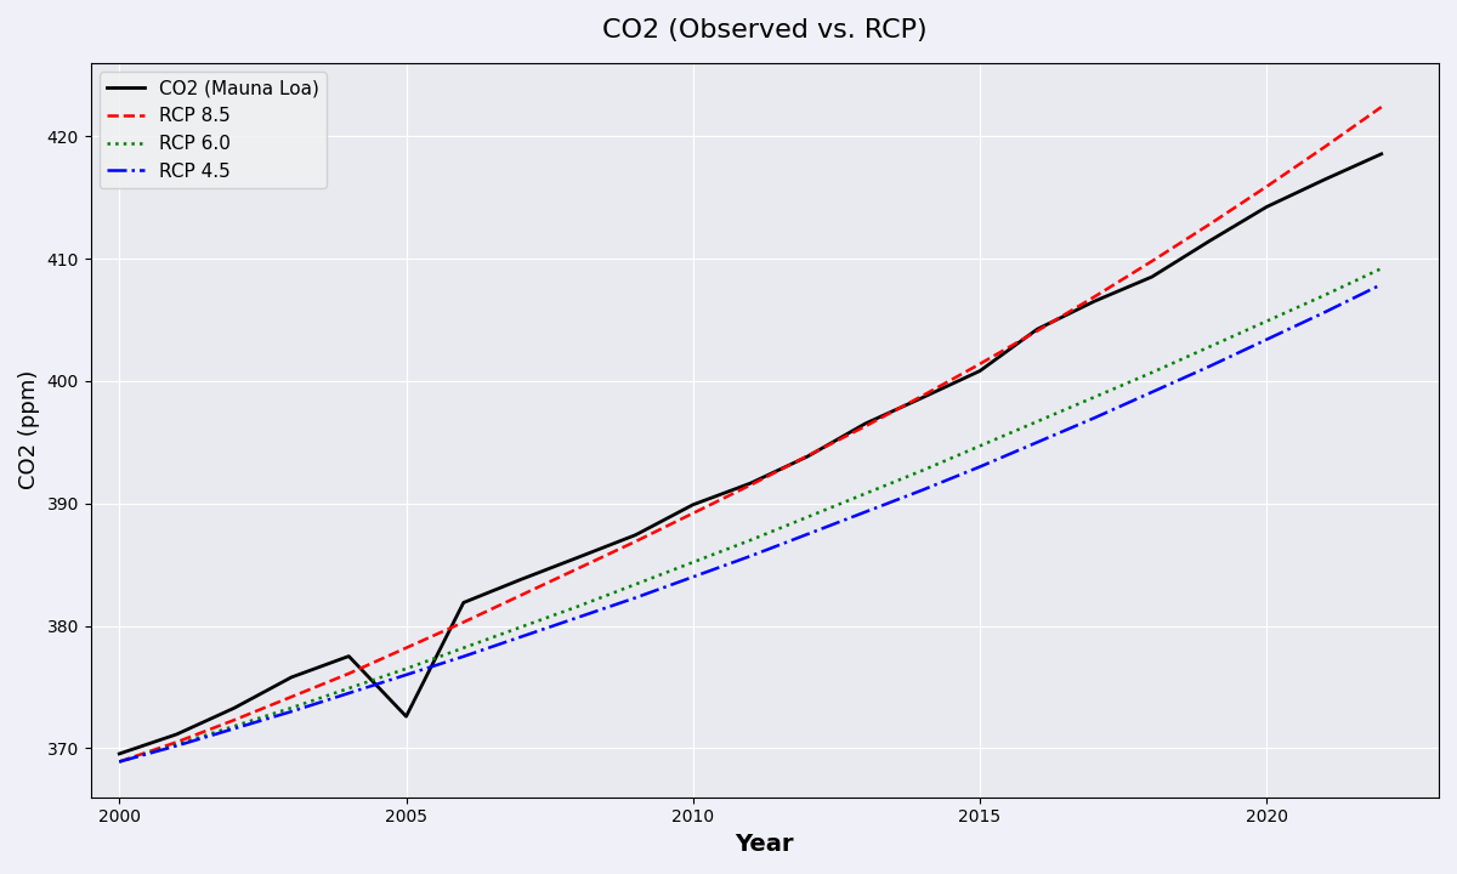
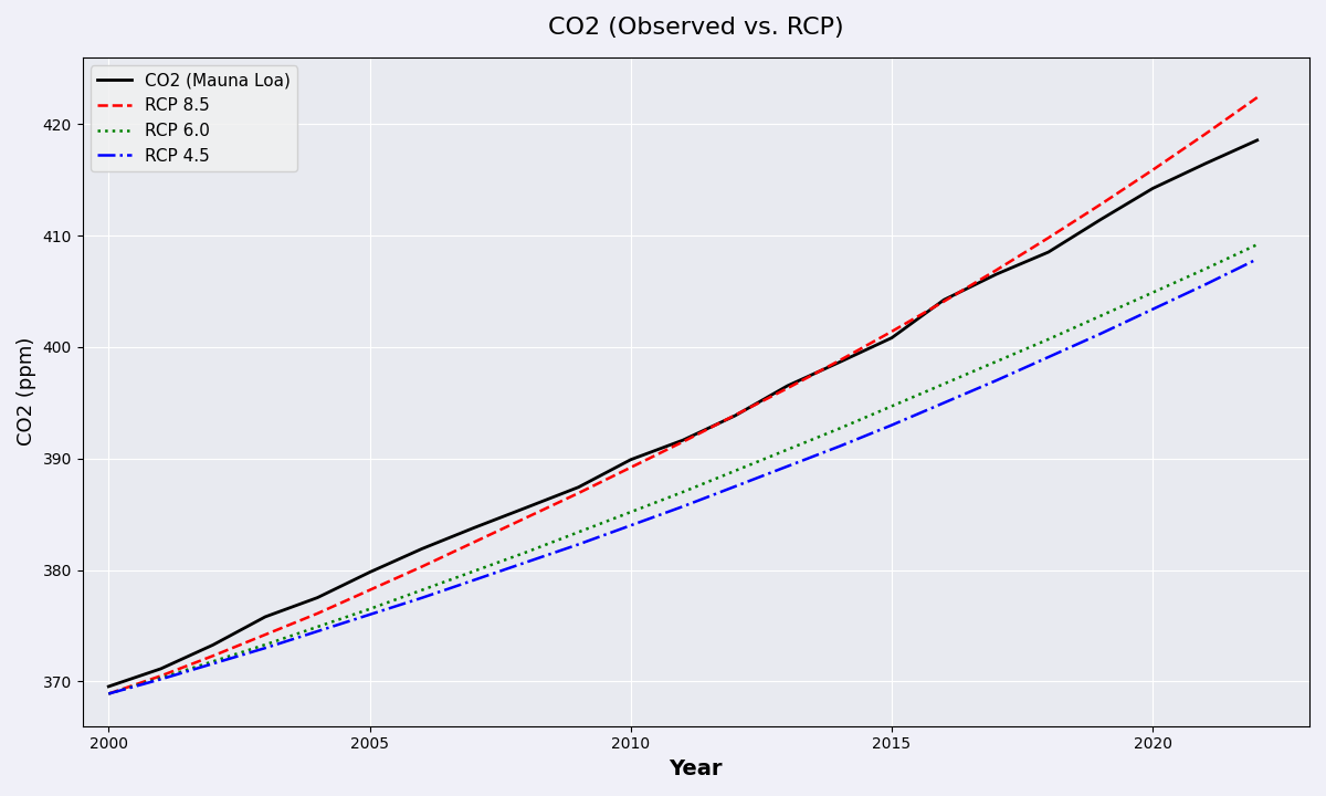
CO2 (Mauna Loa)/2005: 372.6 -> 379.8
